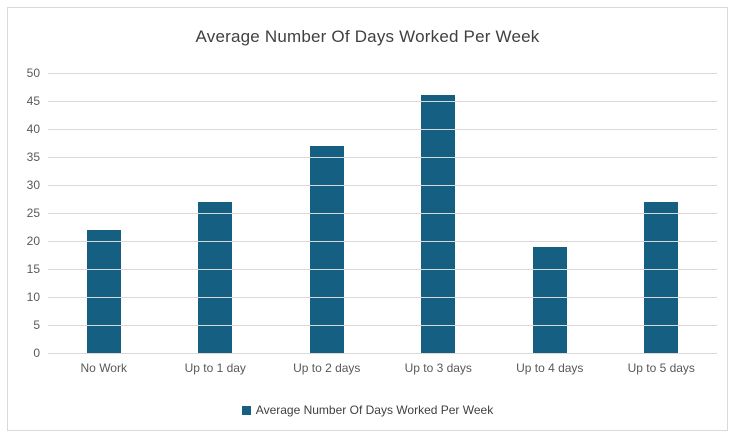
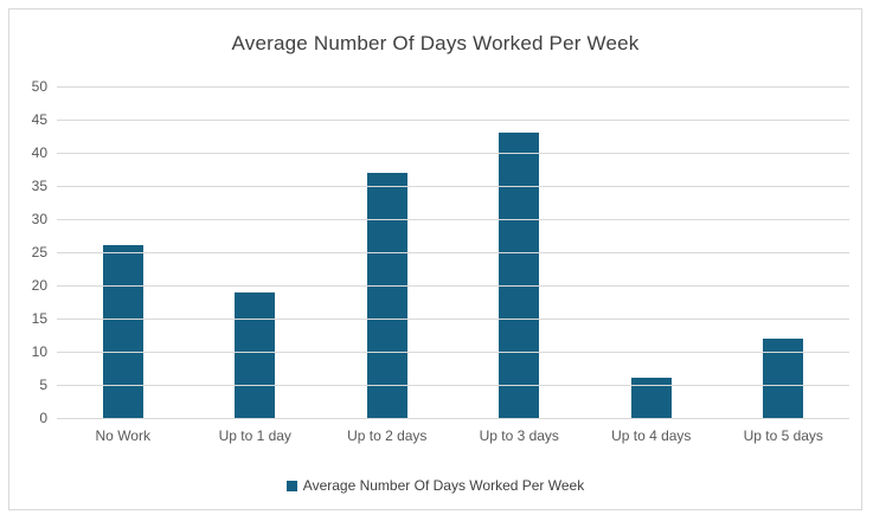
No Work: 22 -> 26
Up to 1 day: 27 -> 19
Up to 3 days: 46 -> 43
Up to 4 days: 19 -> 6
Up to 5 days: 27 -> 12
